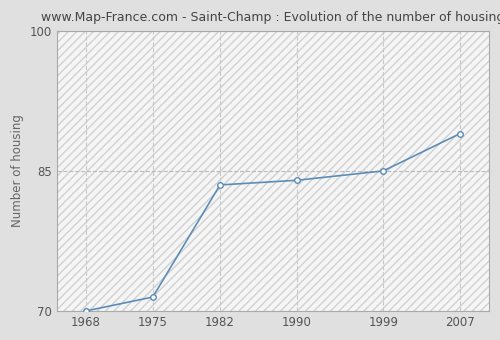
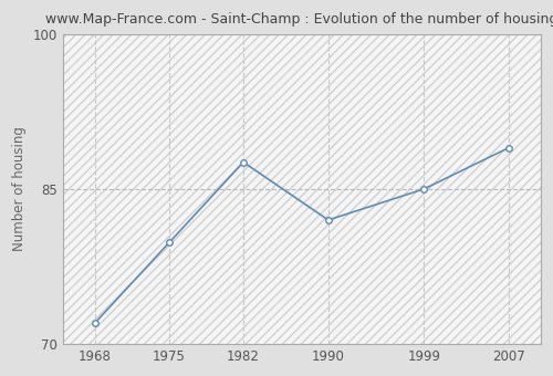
1968: 70.0 -> 72.0
1975: 71.5 -> 79.8
1982: 83.5 -> 87.6
1990: 84.0 -> 82.0
